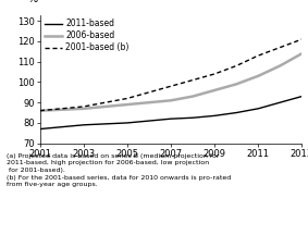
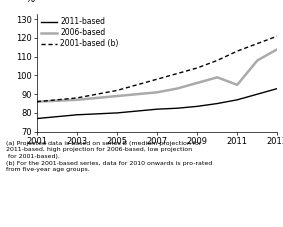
2006-based/2011: 103 -> 95
